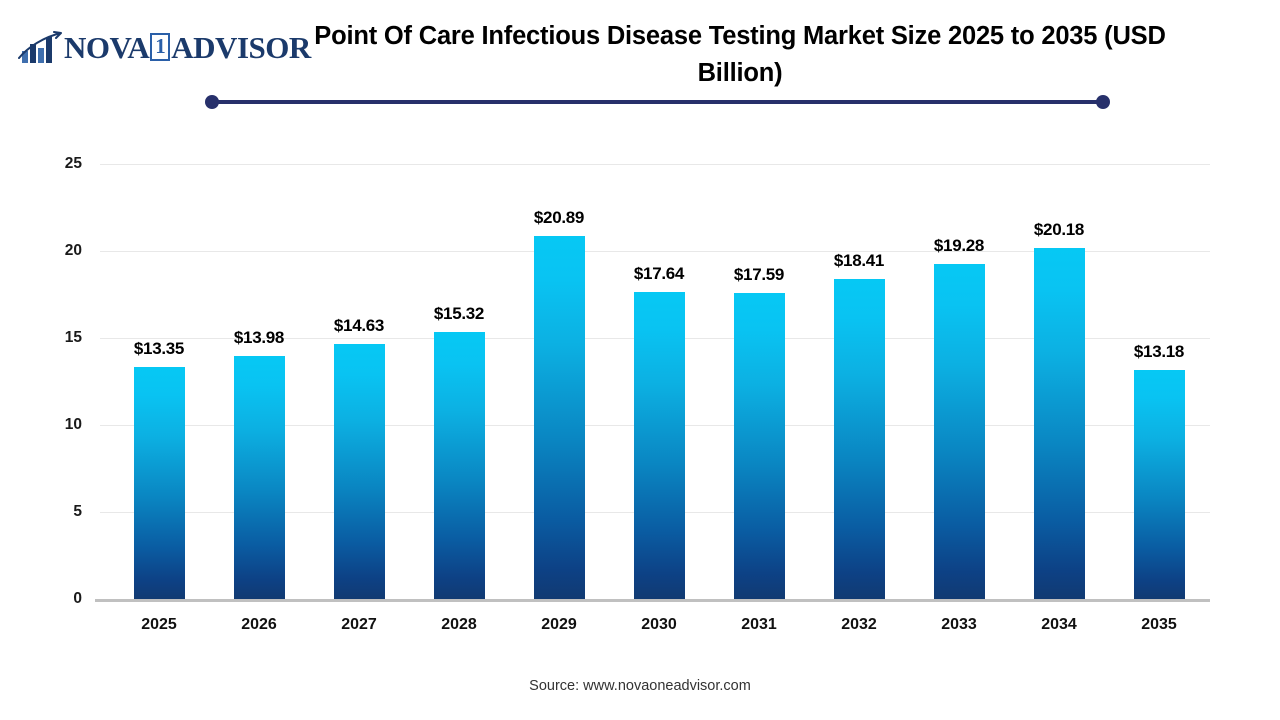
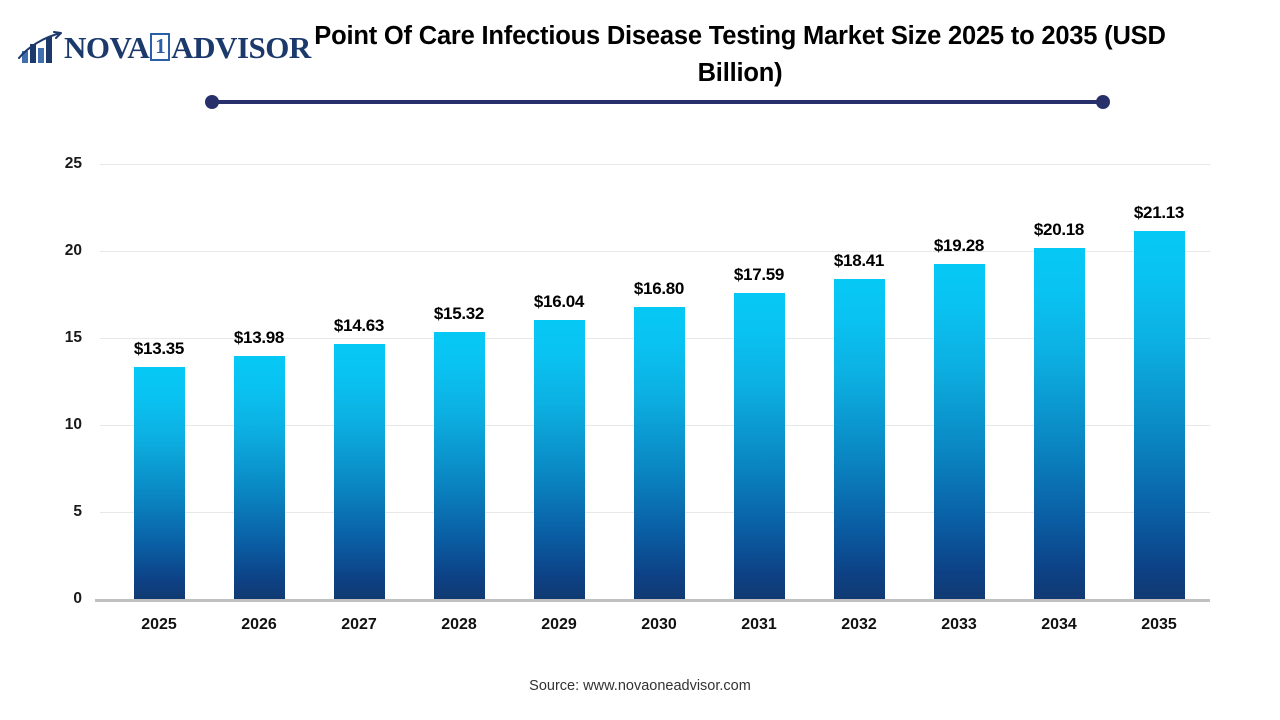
2029: $20.89 -> $16.04
2030: $17.64 -> $16.80
2035: $13.18 -> $21.13
